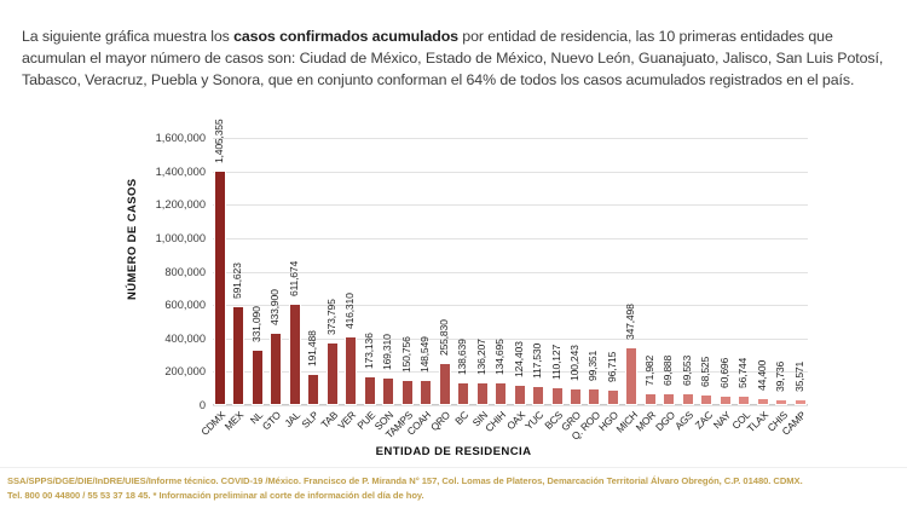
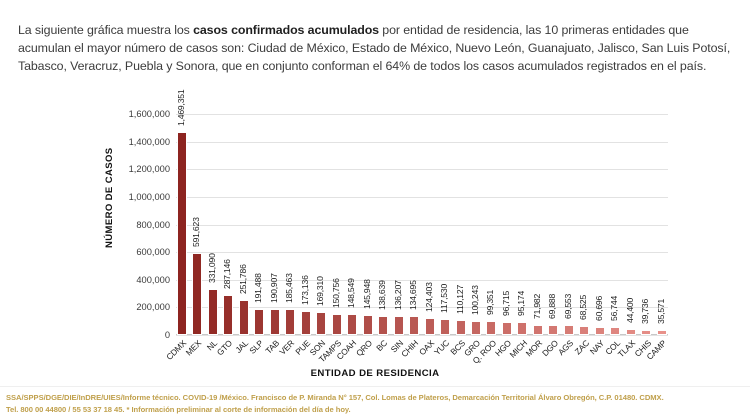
CDMX: 1,405,355 -> 1,469,351
GTO: 433,900 -> 287,146
JAL: 611,674 -> 251,786
TAB: 373,795 -> 190,907
VER: 416,310 -> 185,463
QRO: 255,830 -> 145,948
MICH: 347,498 -> 95,174
